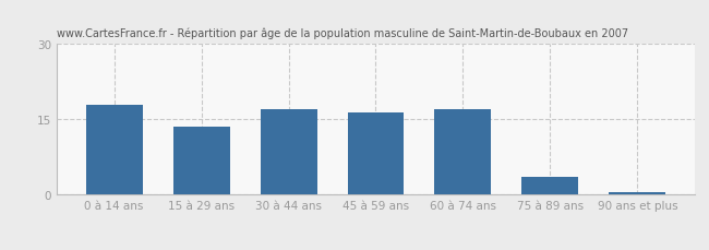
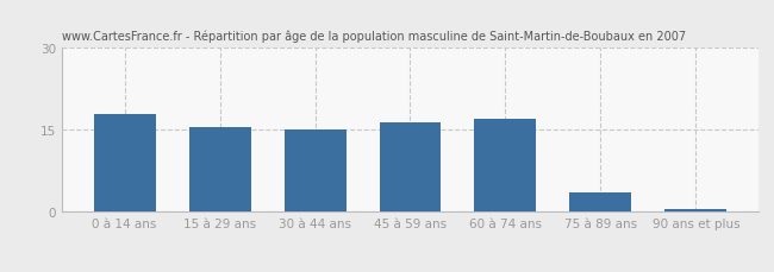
15 à 29 ans: 13.5 -> 15.5
30 à 44 ans: 17.0 -> 15.0
